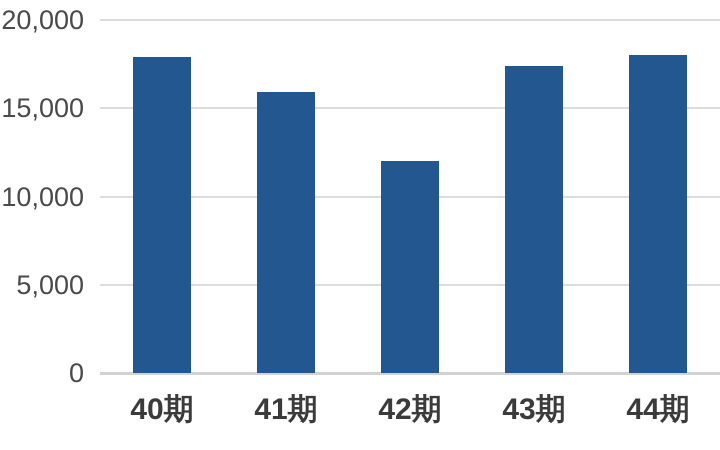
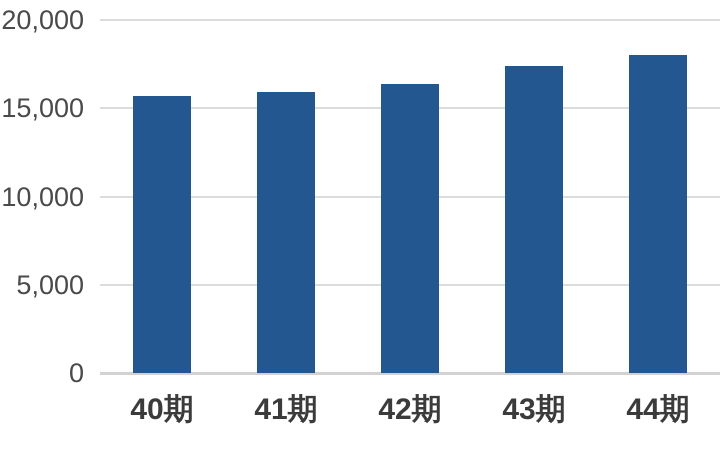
40期: 17900 -> 15700
42期: 12000 -> 16400
